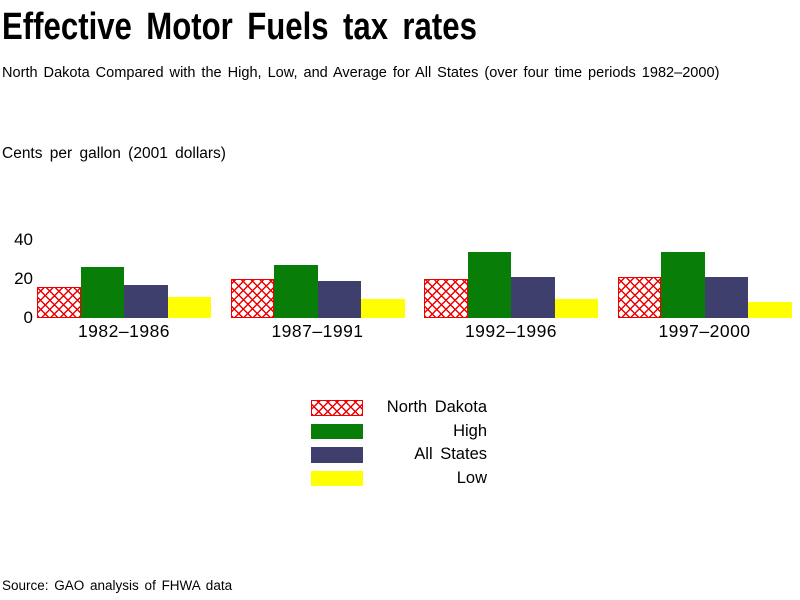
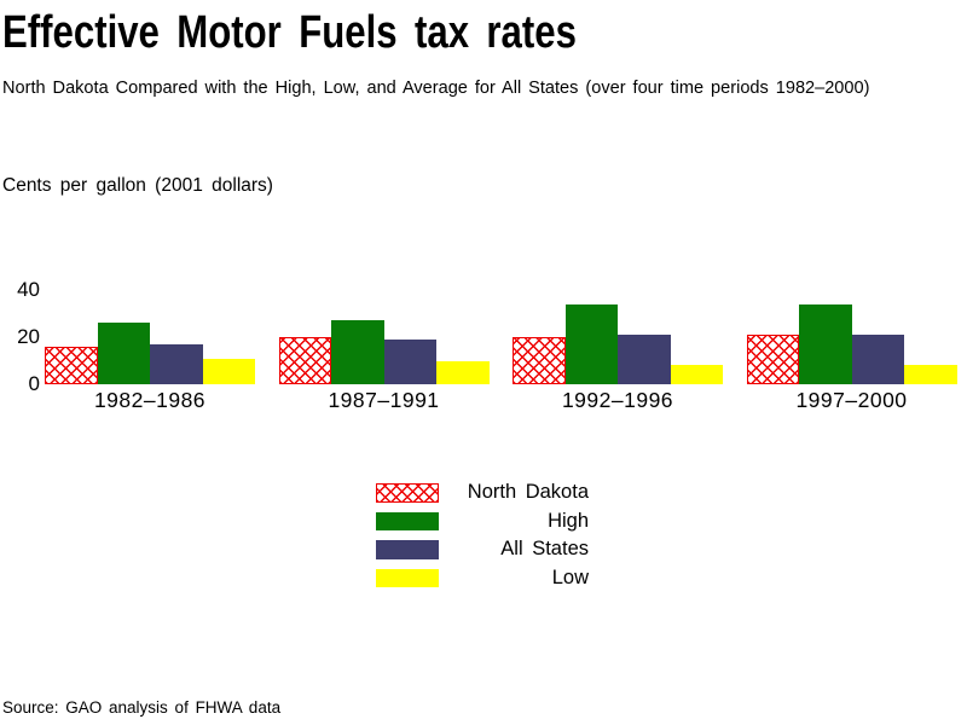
Low/1992–1996: 10 -> 8
